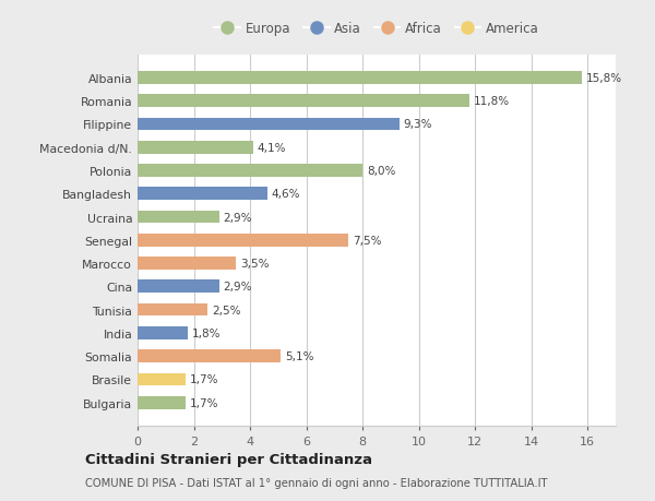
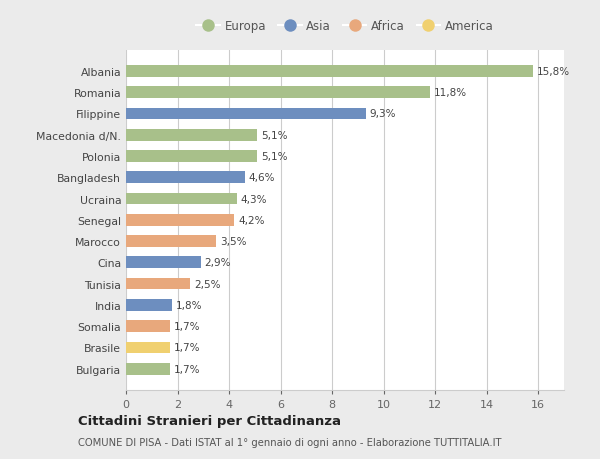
Macedonia d/N.: 4,1% -> 5,1%
Polonia: 8,0% -> 5,1%
Ucraina: 2,9% -> 4,3%
Senegal: 7,5% -> 4,2%
Somalia: 5,1% -> 1,7%
